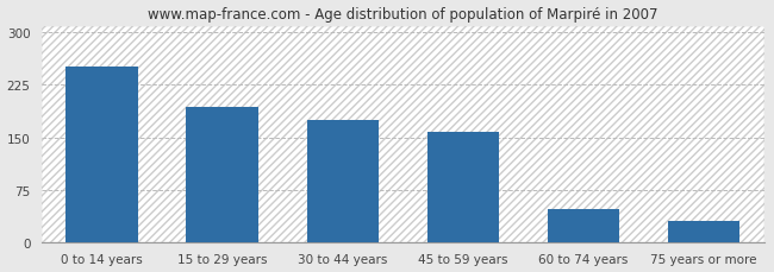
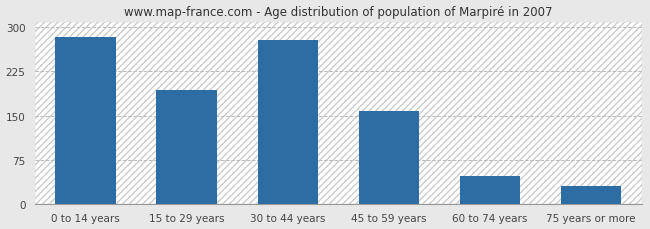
0 to 14 years: 252 -> 283
30 to 44 years: 174 -> 278
